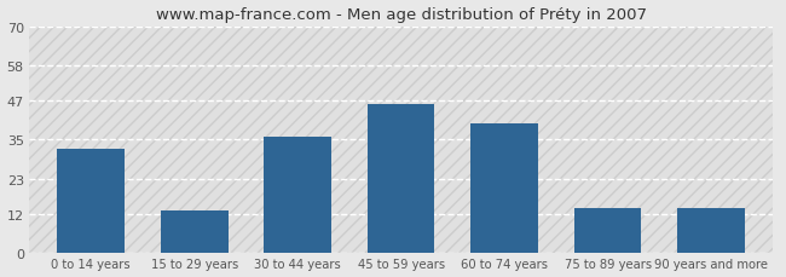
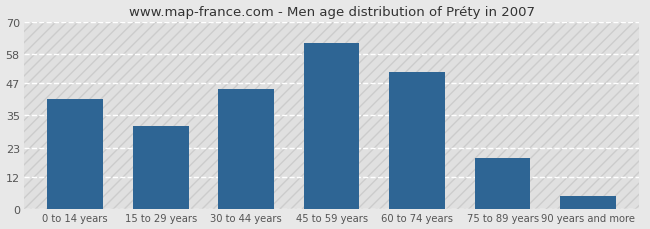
0 to 14 years: 32 -> 41
15 to 29 years: 13 -> 31
30 to 44 years: 36 -> 45
45 to 59 years: 46 -> 62
60 to 74 years: 40 -> 51
75 to 89 years: 14 -> 19
90 years and more: 14 -> 5
